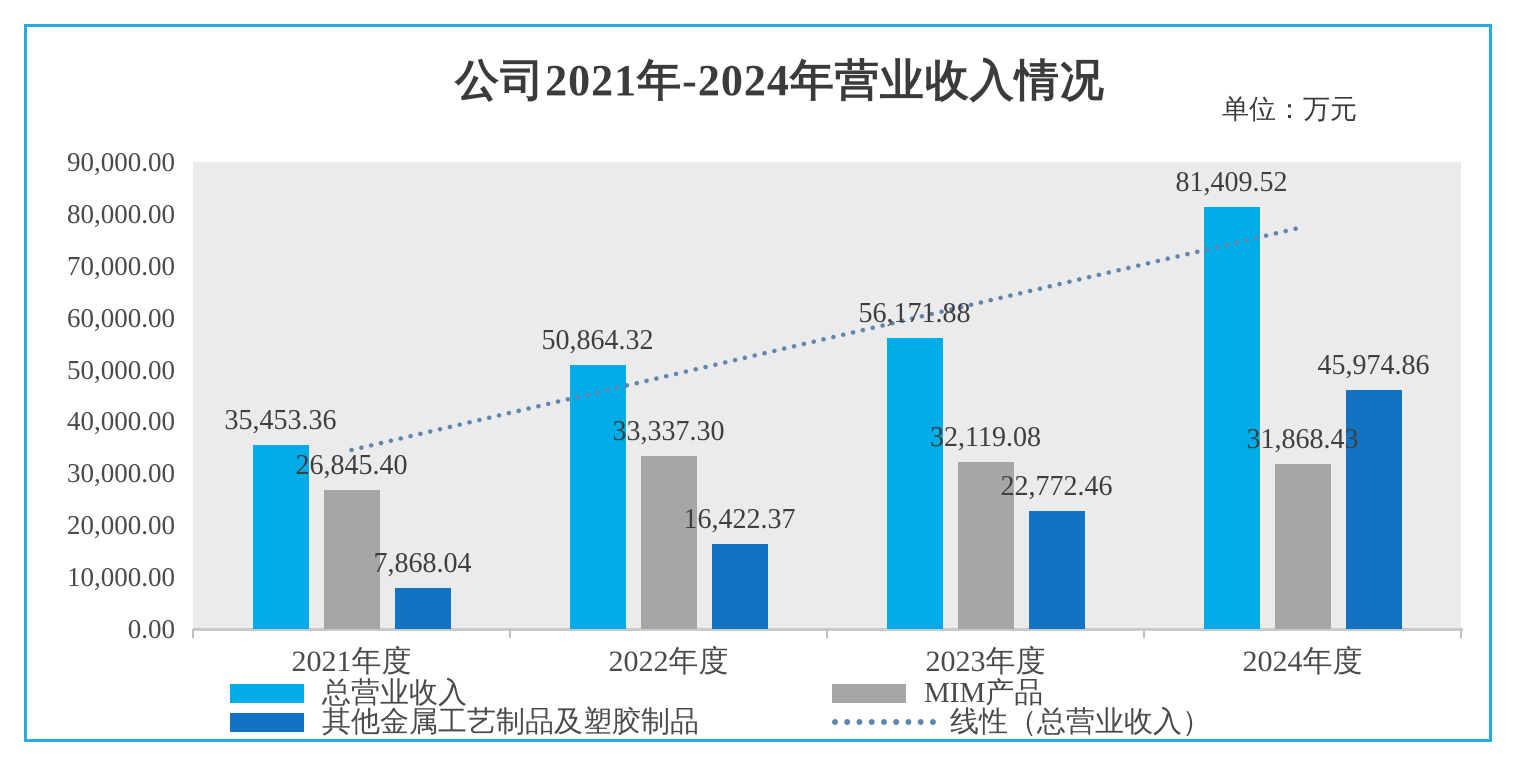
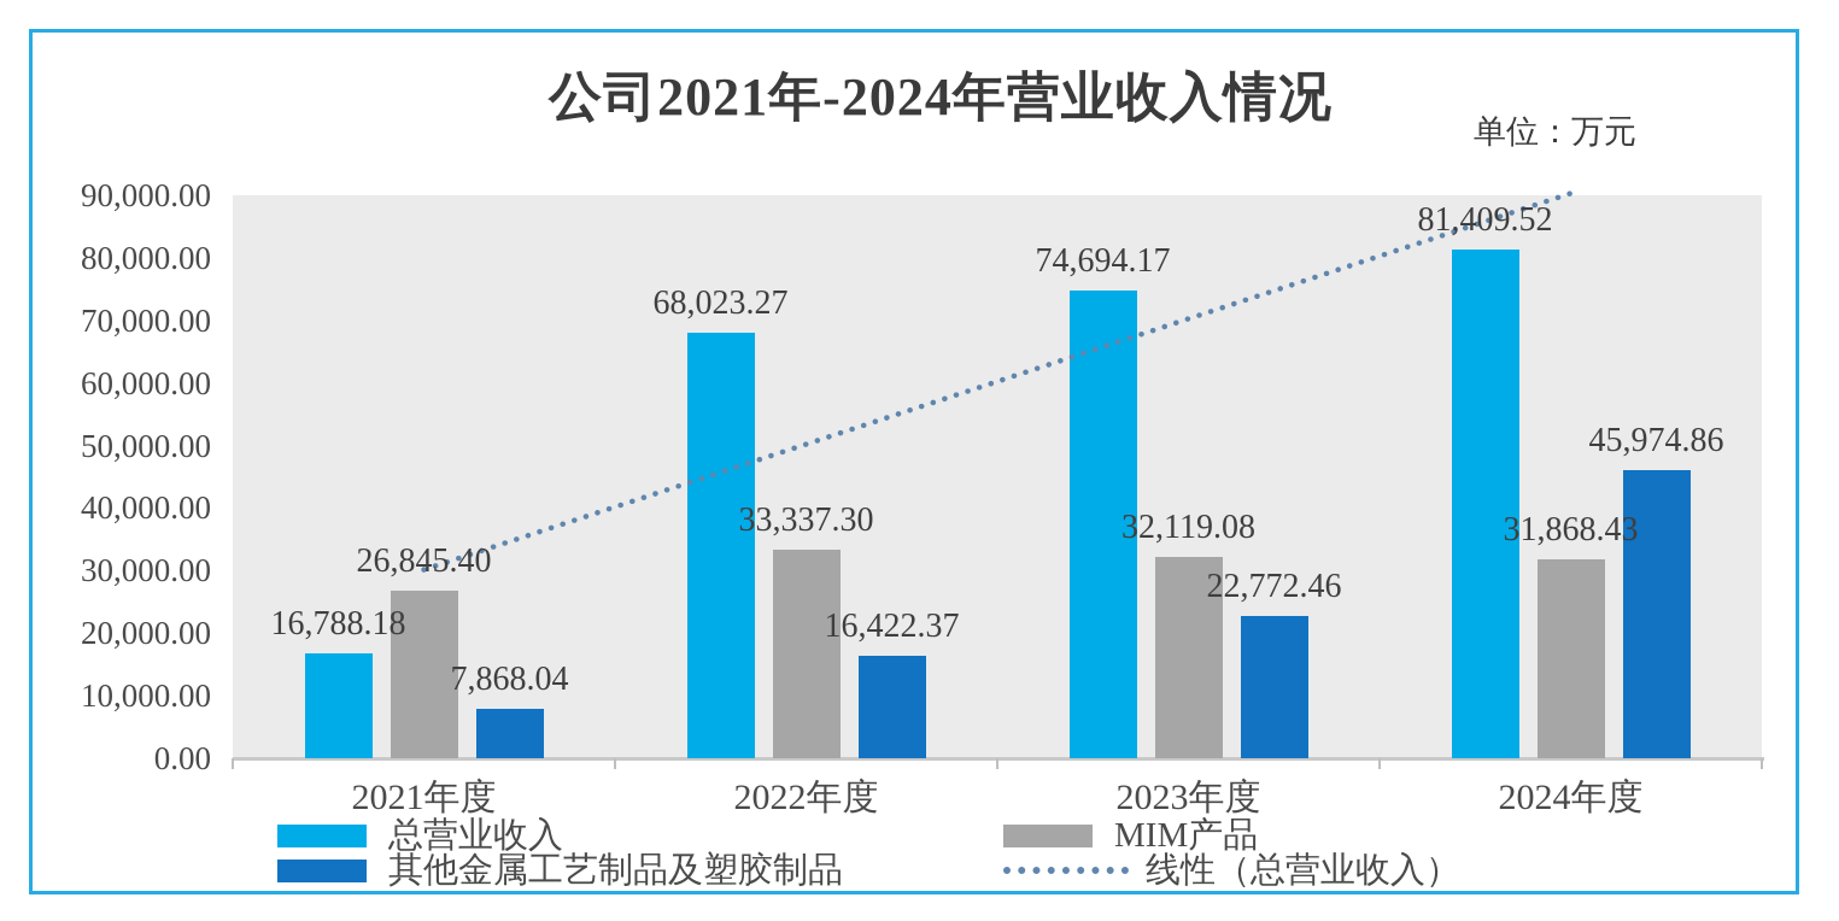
总营业收入/2021年度: 35,453.36 -> 16,788.18
总营业收入/2022年度: 50,864.32 -> 68,023.27
总营业收入/2023年度: 56,171.88 -> 74,694.17
